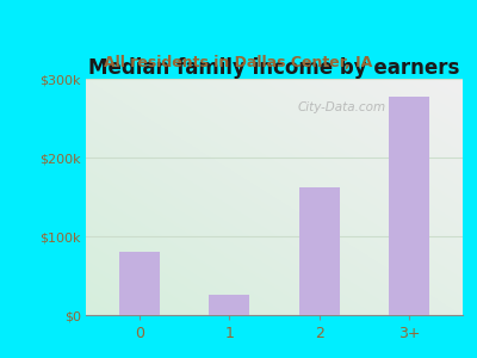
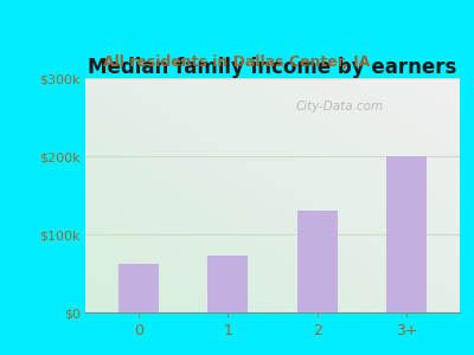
0: $80k -> $62k
1: $26k -> $72k
2: $162k -> $130k
3+: $278k -> $200k
